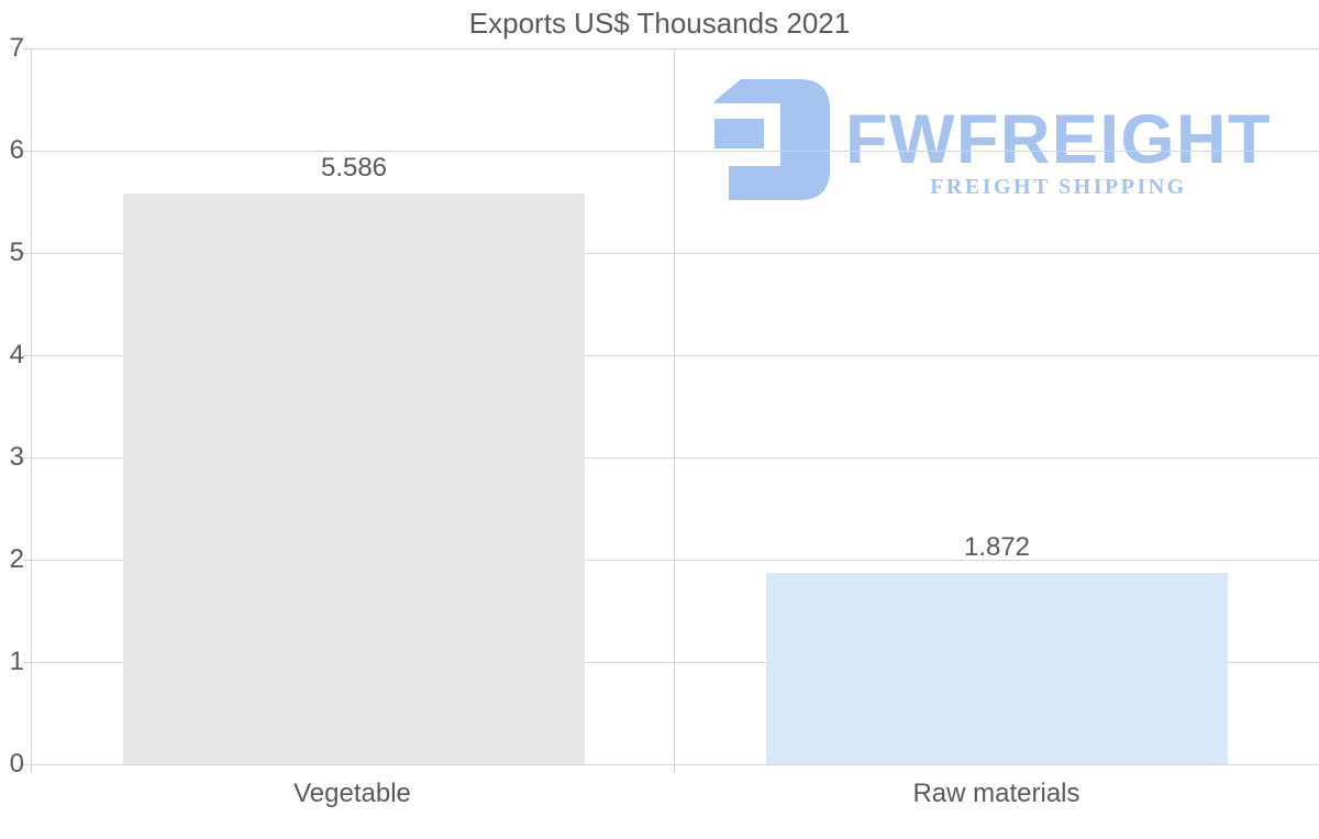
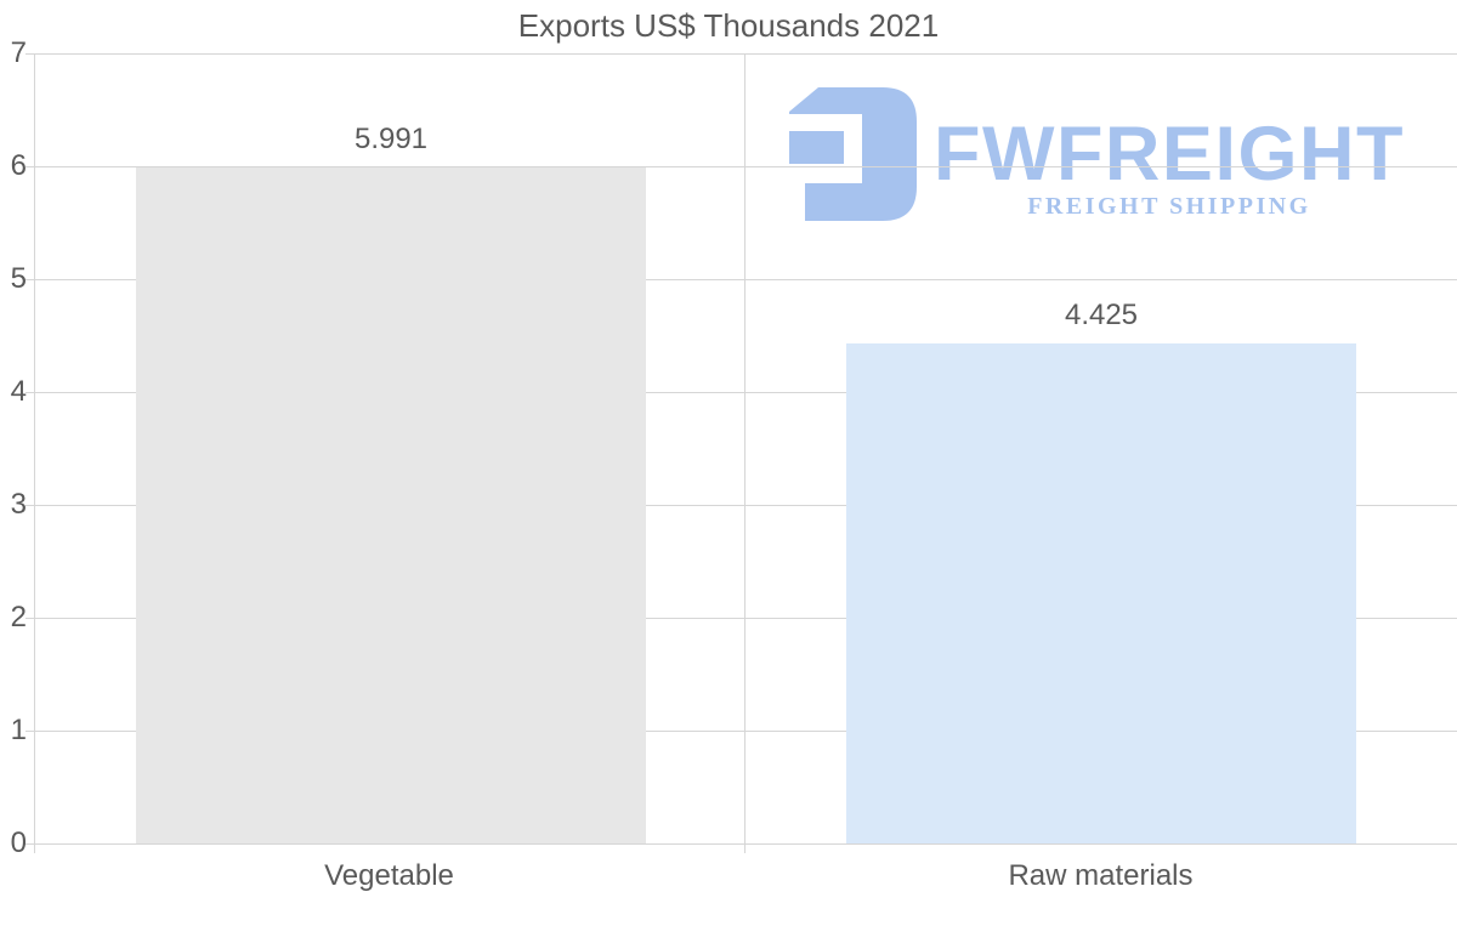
Vegetable: 5.586 -> 5.991
Raw materials: 1.872 -> 4.425
